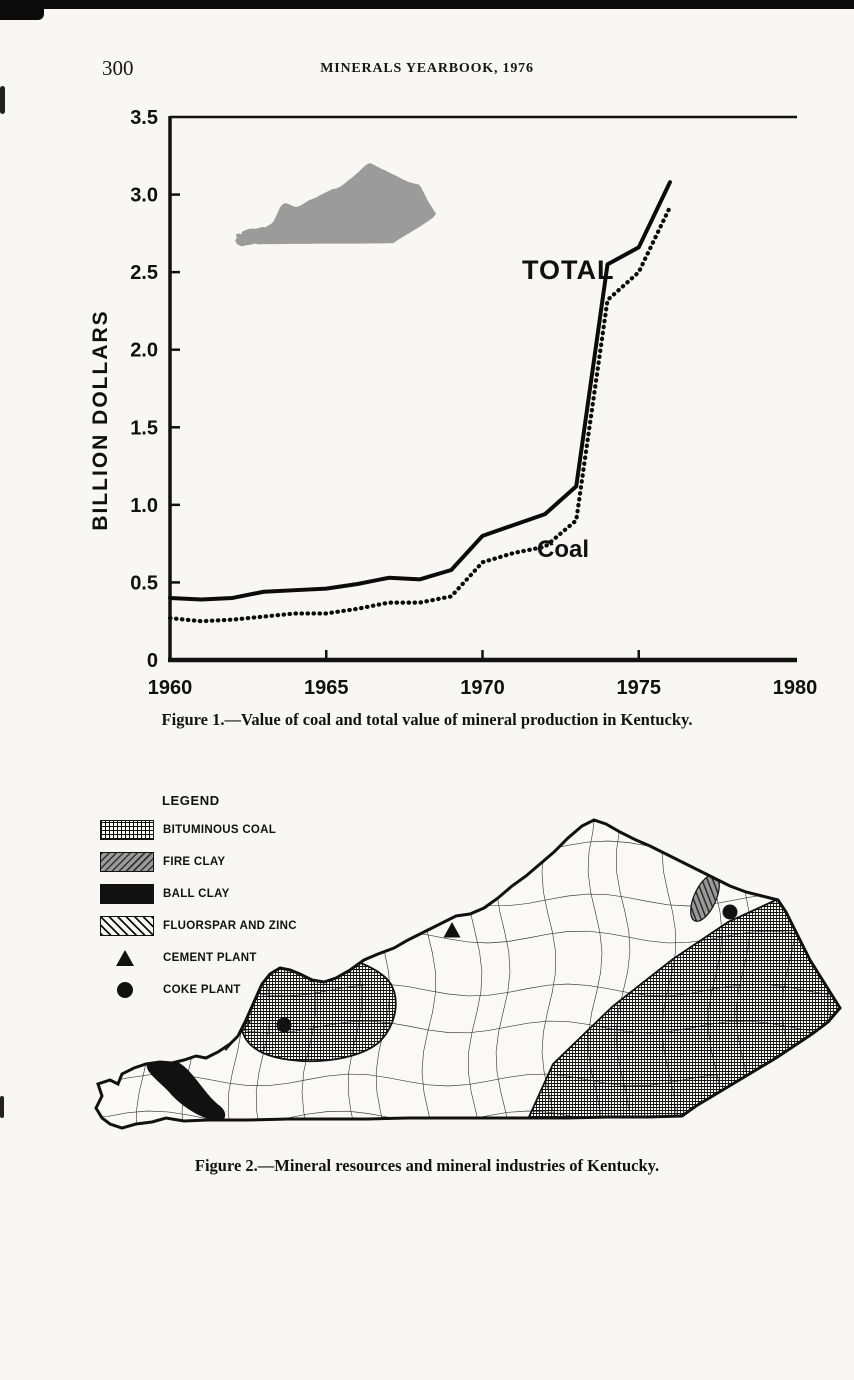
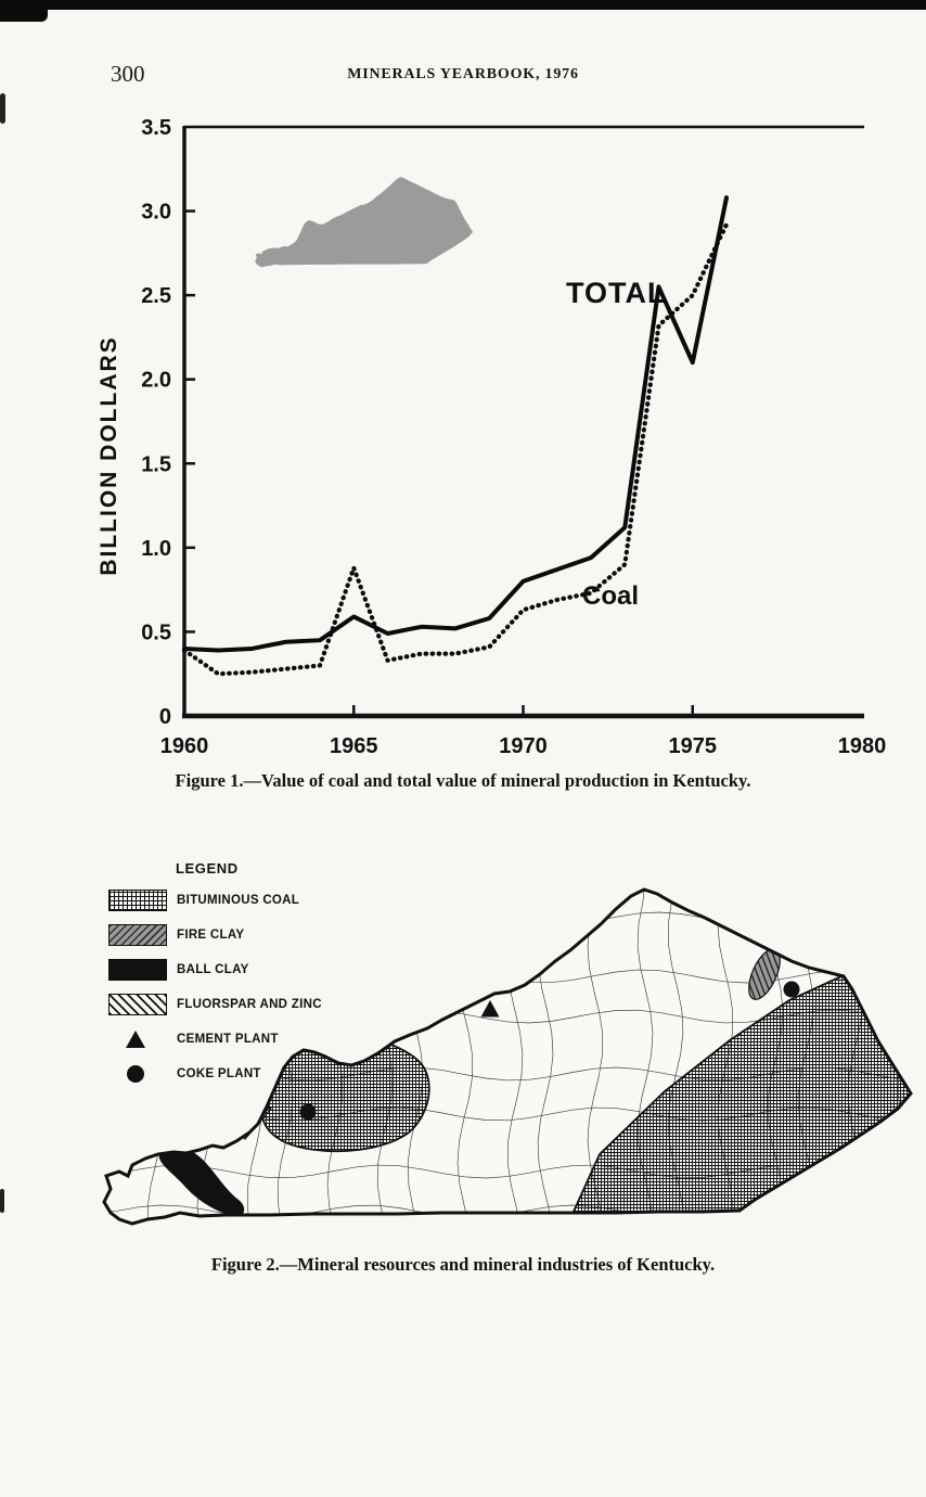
Coal/1960: 0.27 -> 0.39
TOTAL/1965: 0.46 -> 0.59
Coal/1965: 0.30 -> 0.88
TOTAL/1975: 2.66 -> 2.10
